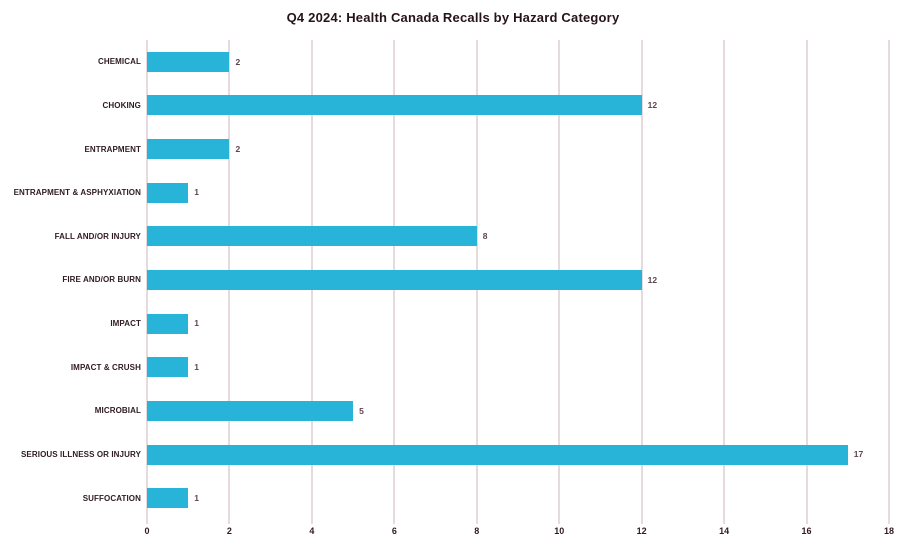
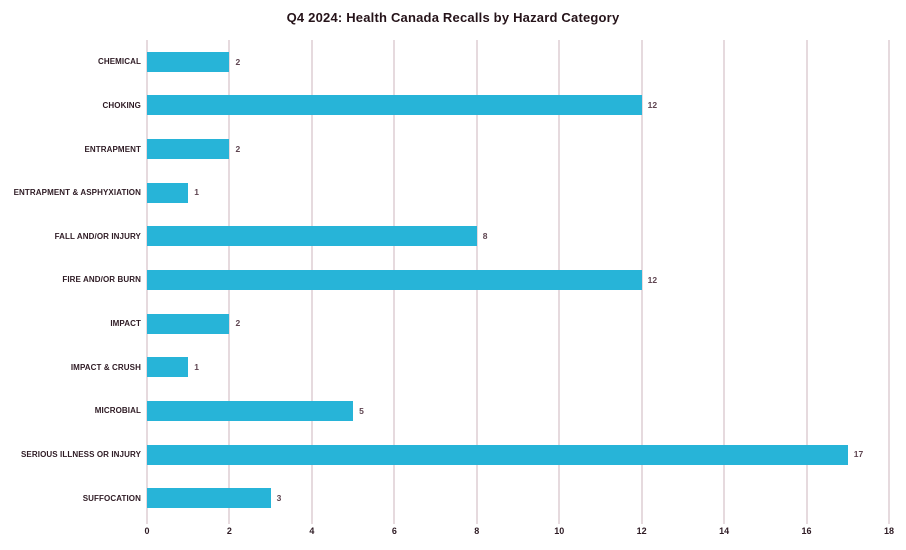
IMPACT: 1 -> 2
SUFFOCATION: 1 -> 3
